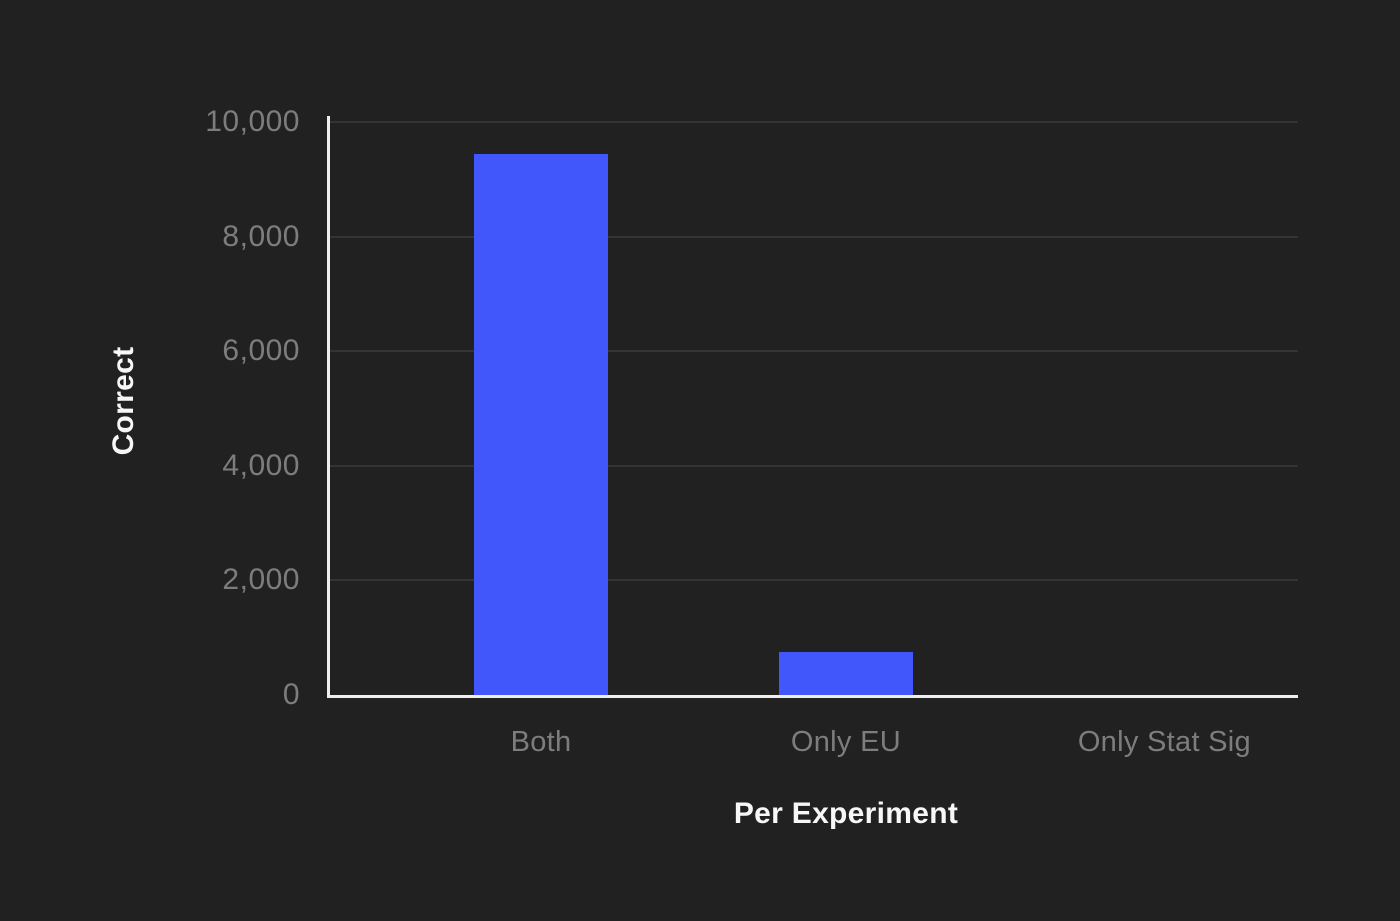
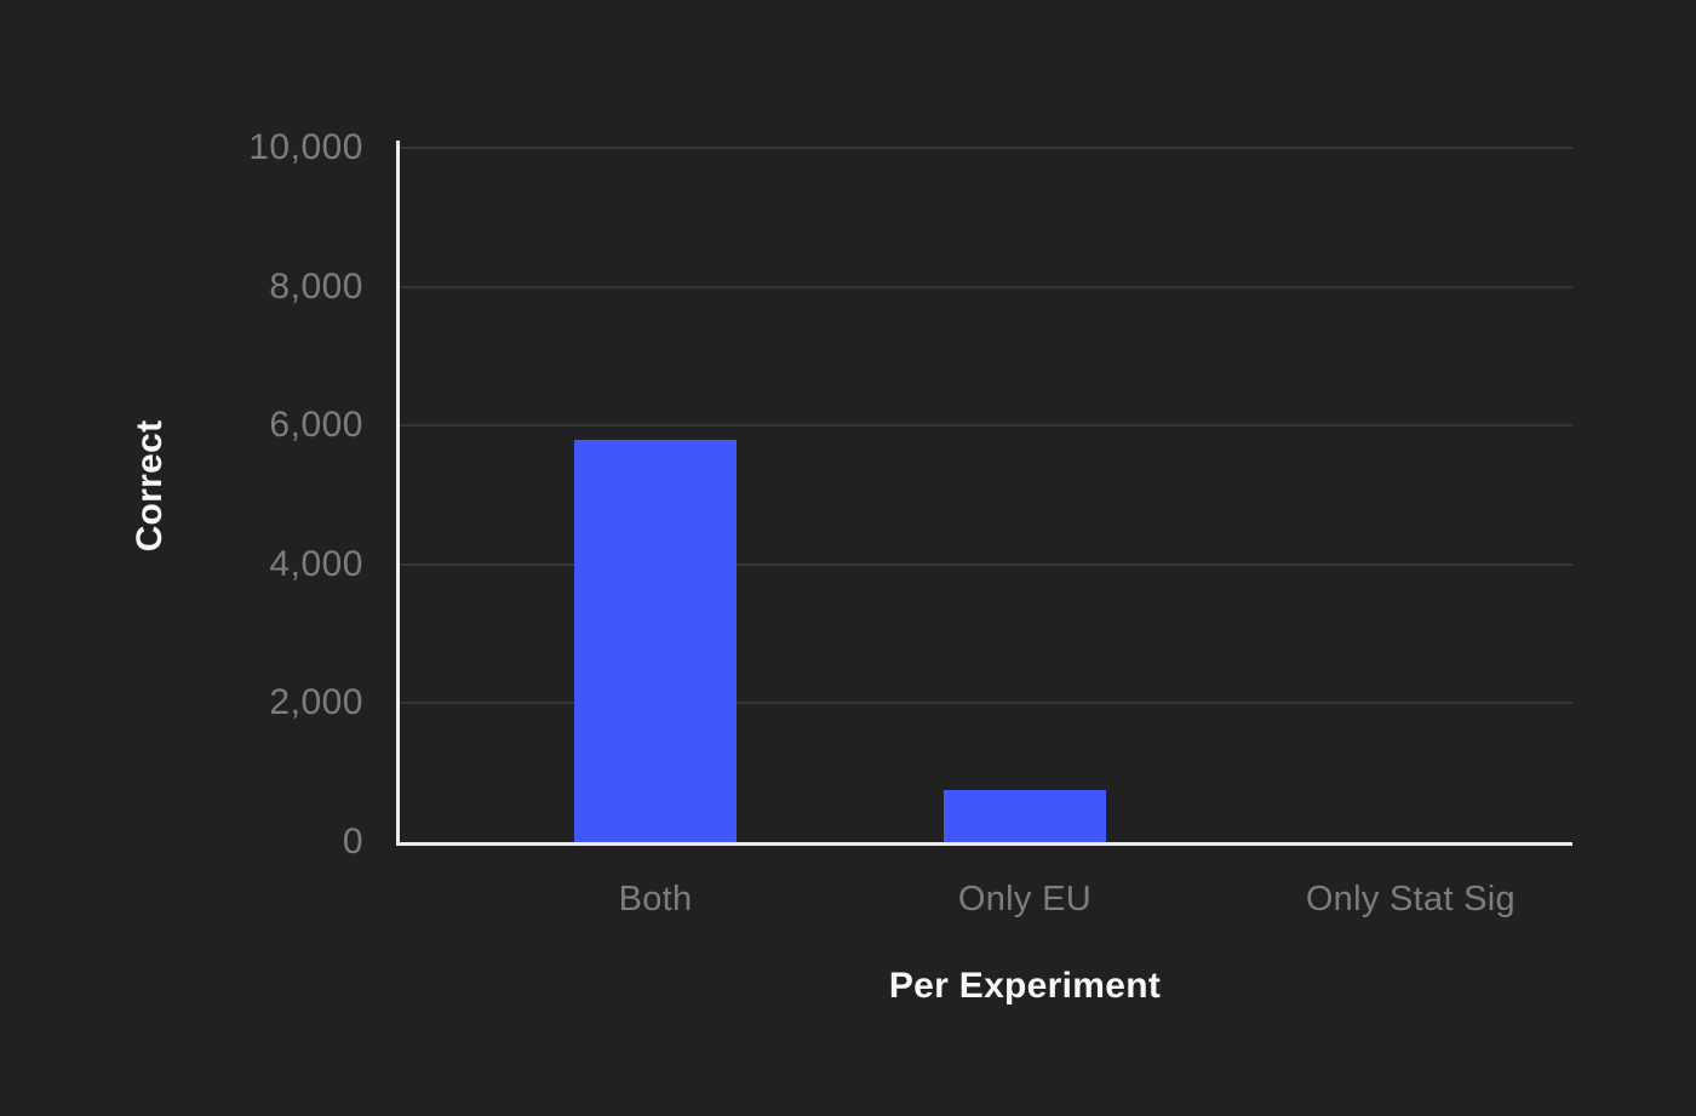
Both: 9400 -> 5800
